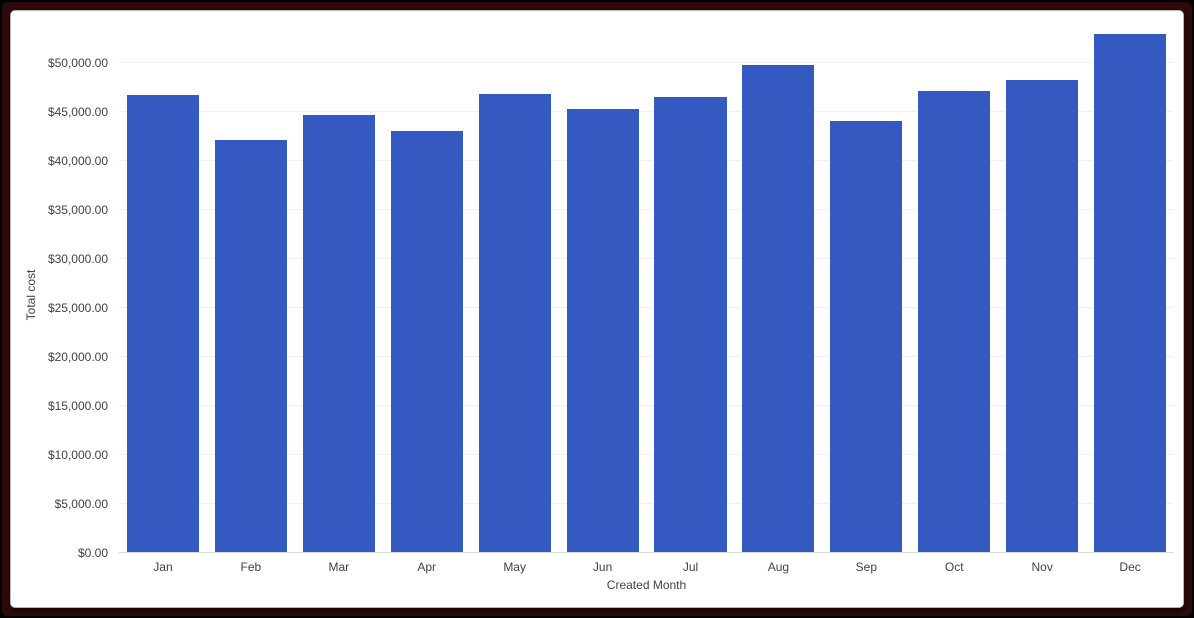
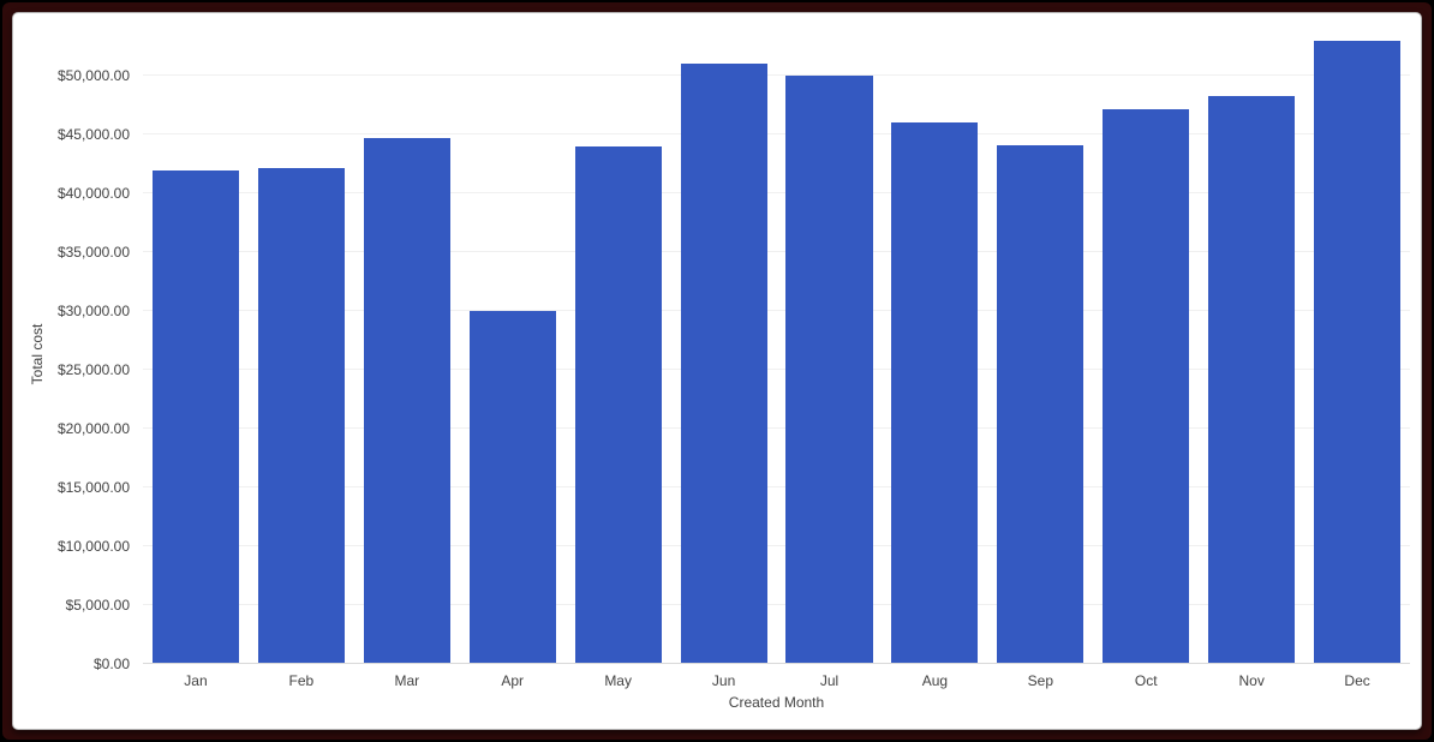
Jan: $47000 -> $42000
Apr: $43000 -> $30000
May: $47000 -> $44000
Jun: $45000 -> $51000
Jul: $47000 -> $50000
Aug: $50000 -> $46000
